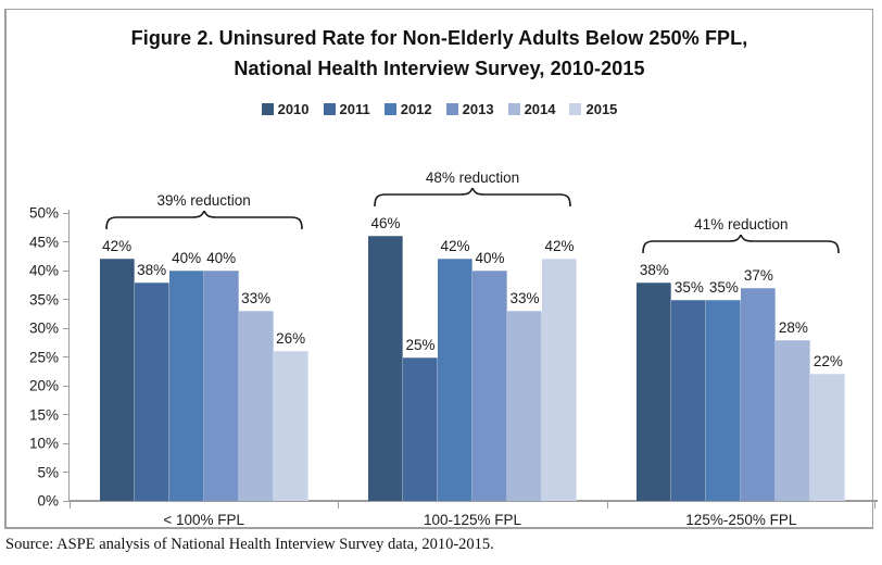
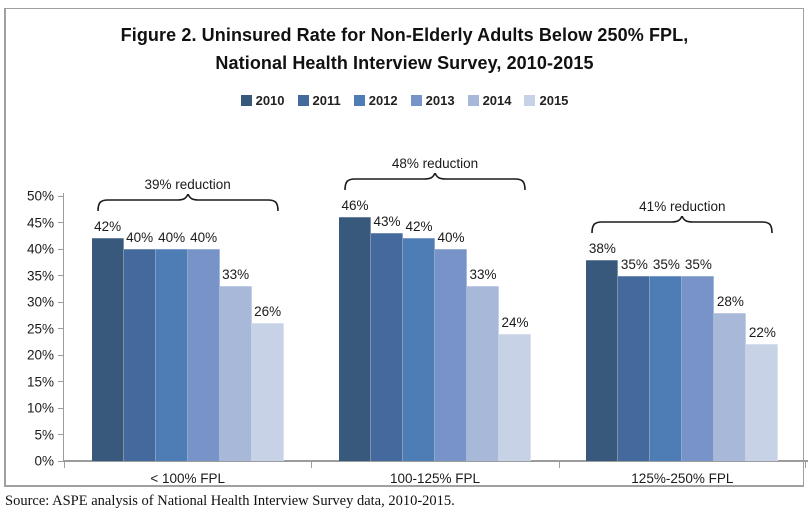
2011/< 100% FPL: 38% -> 40%
2011/100-125% FPL: 25% -> 43%
2015/100-125% FPL: 42% -> 24%
2013/125%-250% FPL: 37% -> 35%
